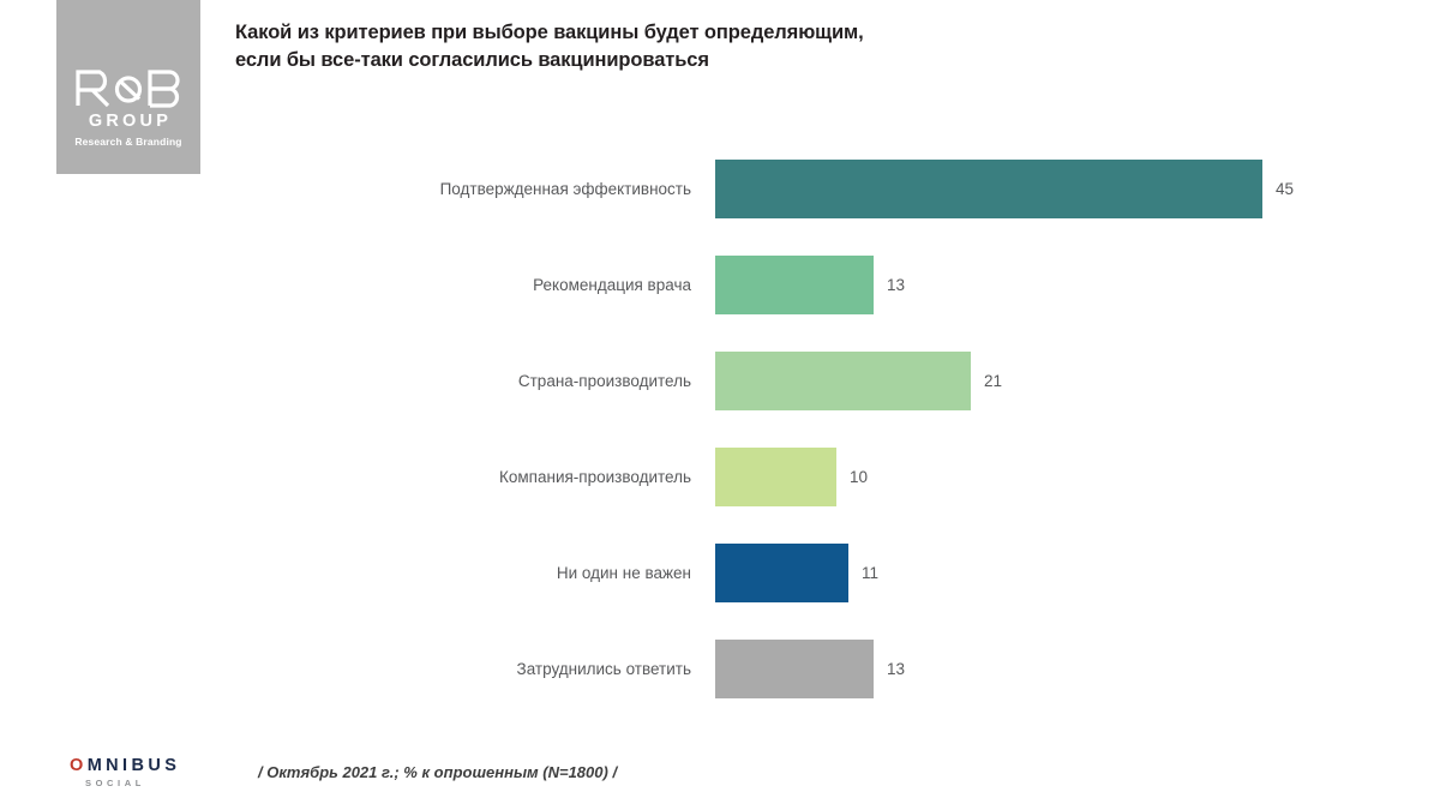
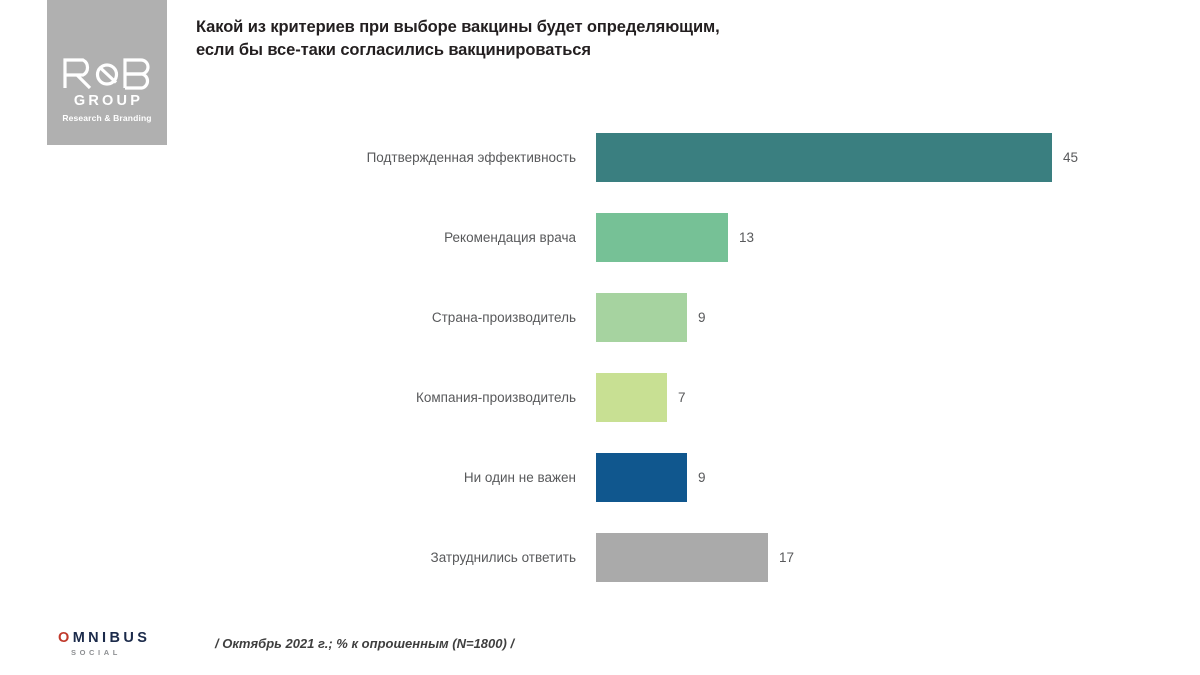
Страна-производитель: 21 -> 9
Компания-производитель: 10 -> 7
Ни один не важен: 11 -> 9
Затруднились ответить: 13 -> 17
